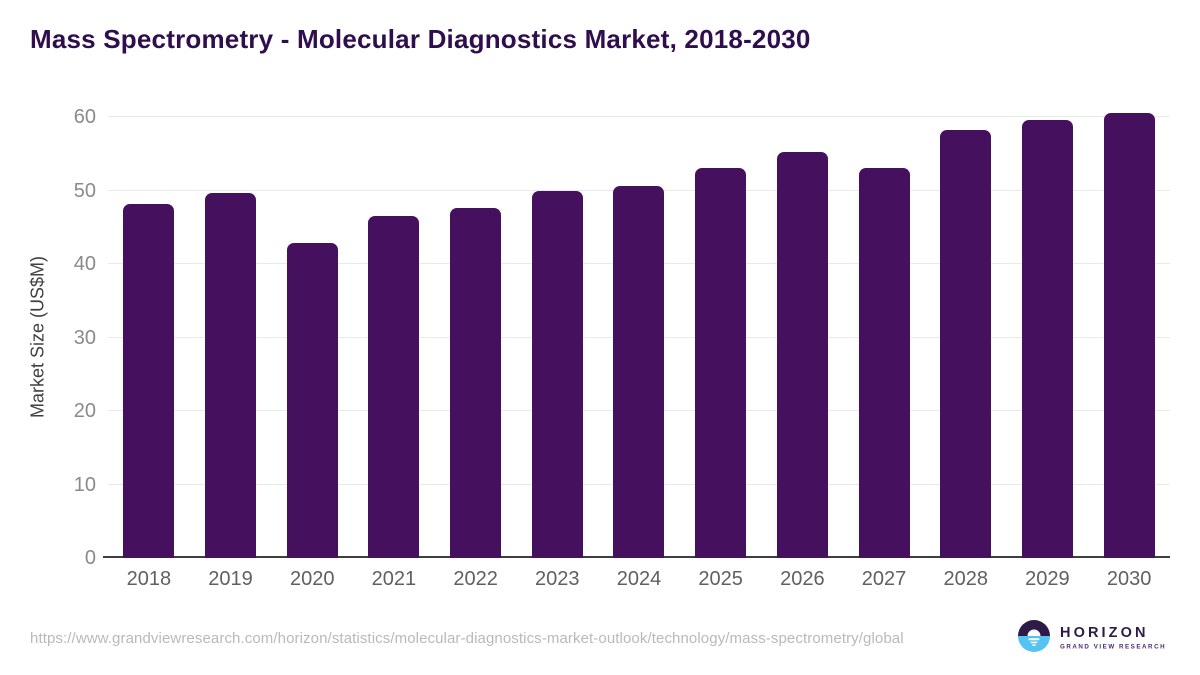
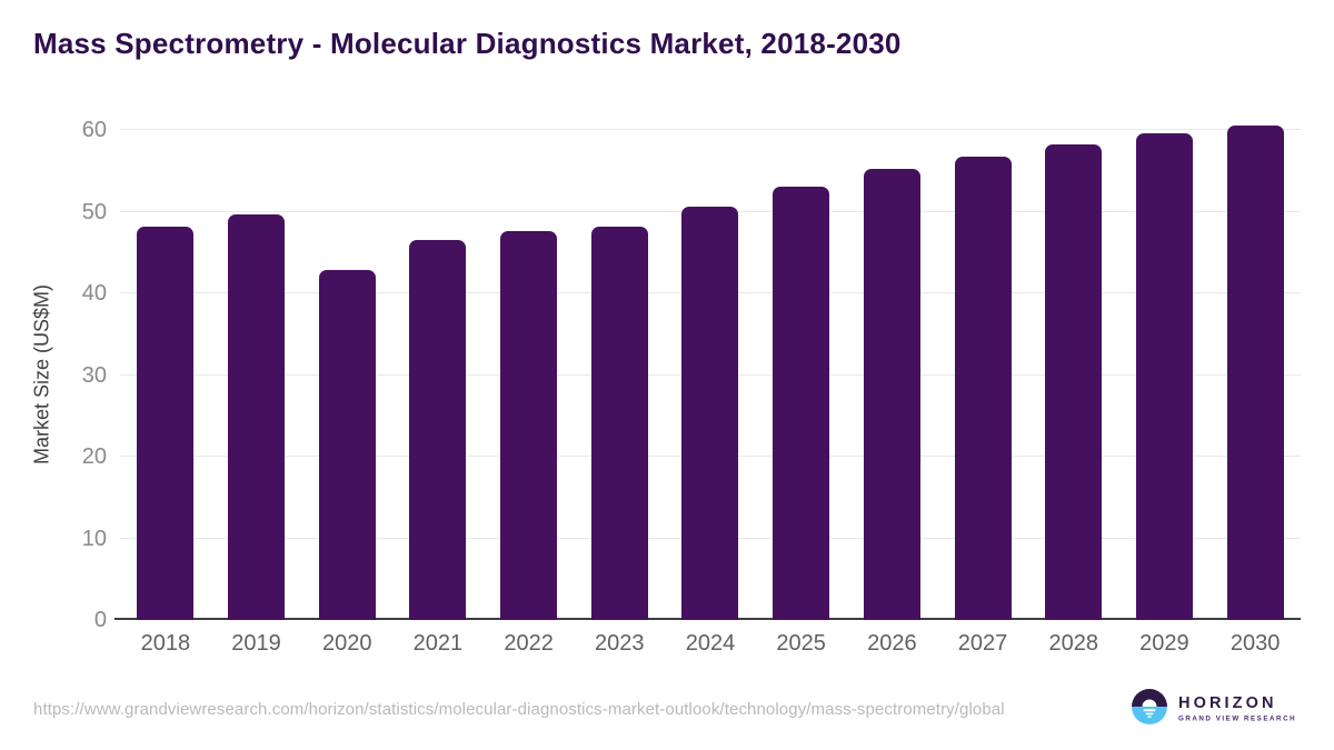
2023: 50 -> 48
2027: 53 -> 57
